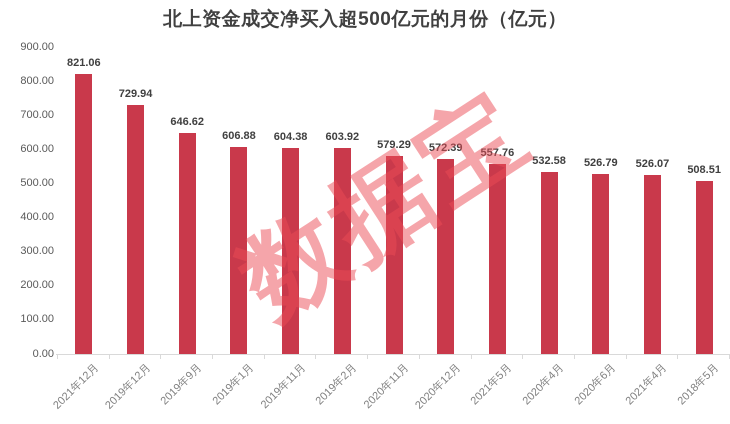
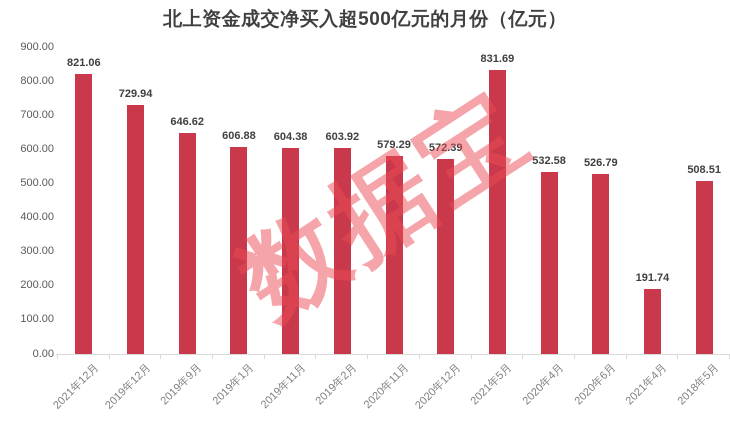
2021年5月: 557.76 -> 831.69
2021年4月: 526.07 -> 191.74
